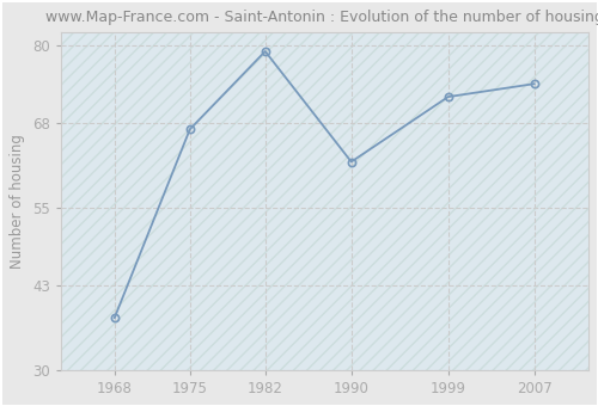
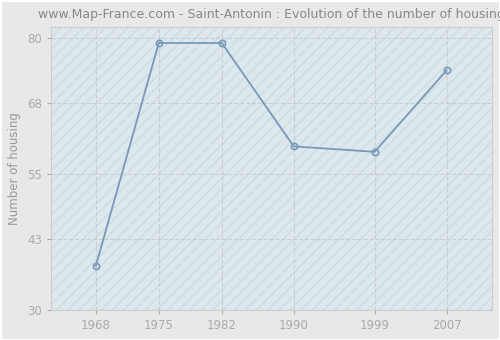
1975: 67 -> 79
1990: 62 -> 60
1999: 72 -> 59
